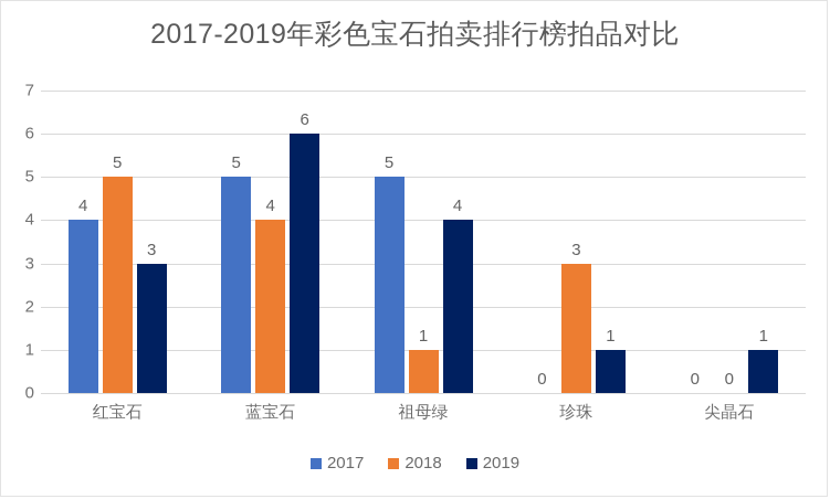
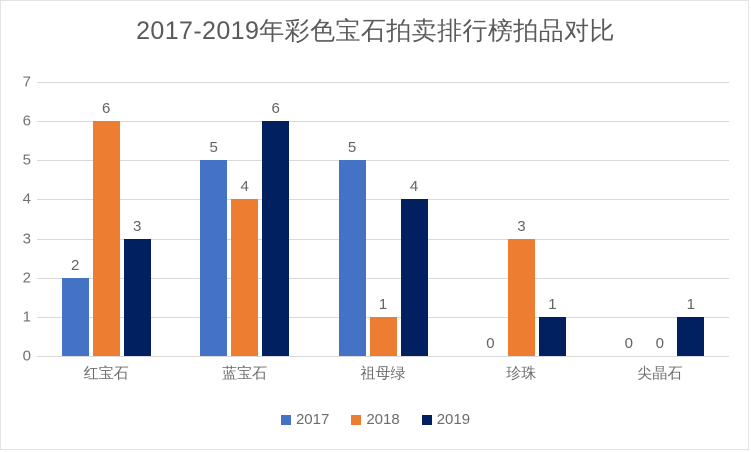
2017/红宝石: 4 -> 2
2018/红宝石: 5 -> 6
